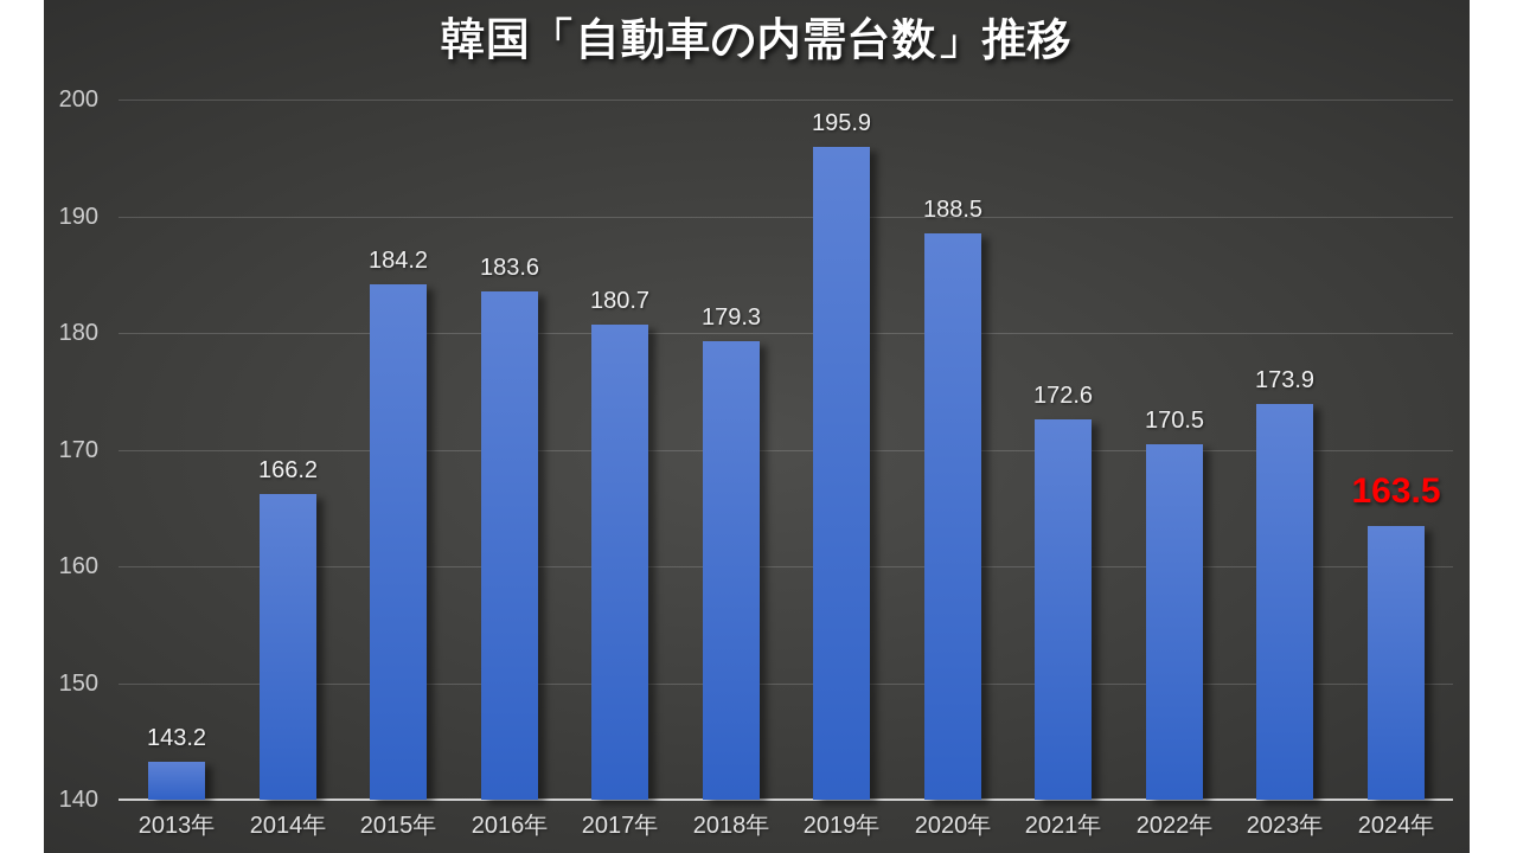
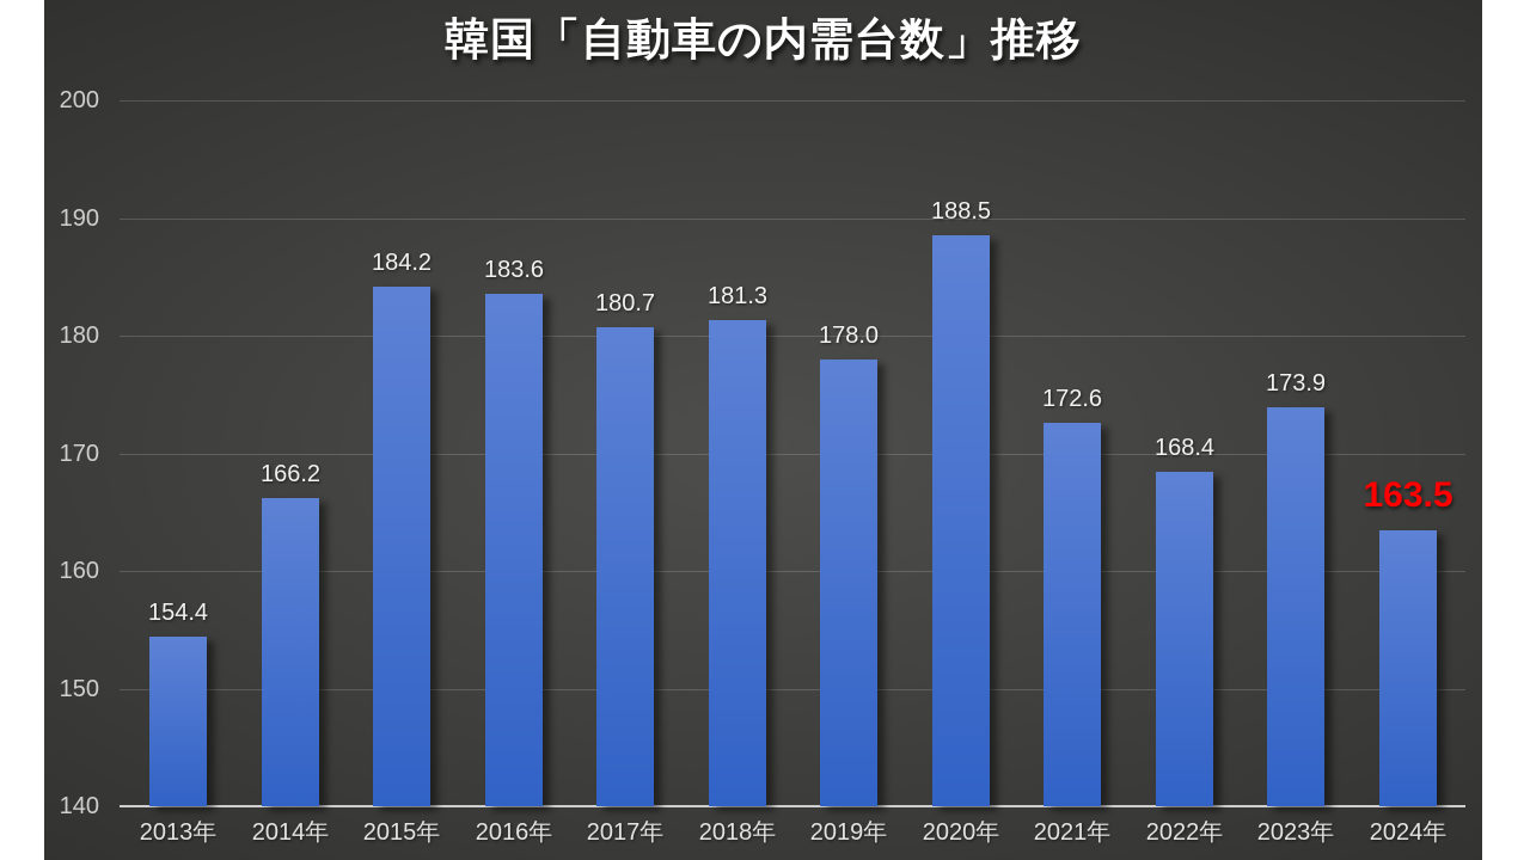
2013年: 143.2 -> 154.4
2018年: 179.3 -> 181.3
2019年: 195.9 -> 178.0
2022年: 170.5 -> 168.4
